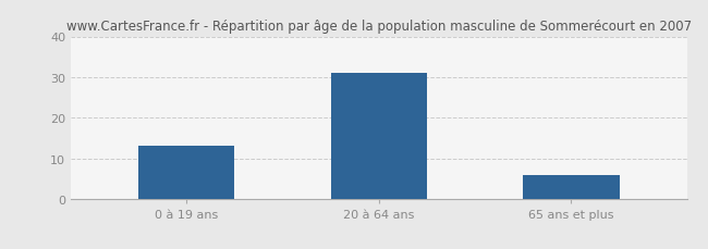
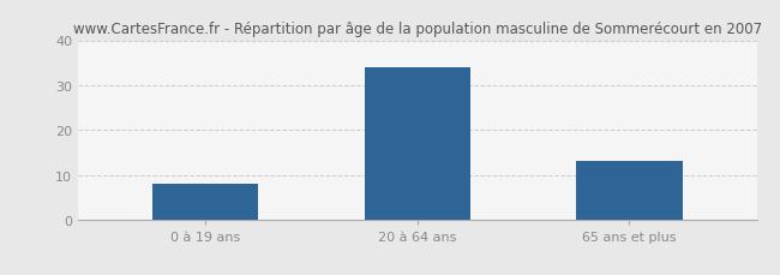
0 à 19 ans: 13 -> 8
20 à 64 ans: 31 -> 34
65 ans et plus: 6 -> 13
